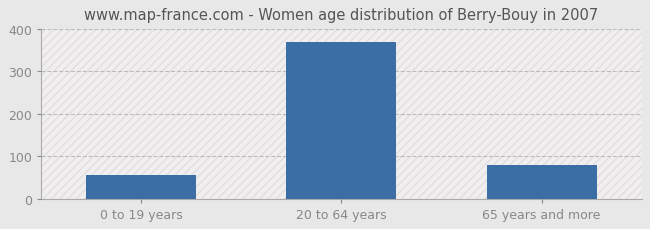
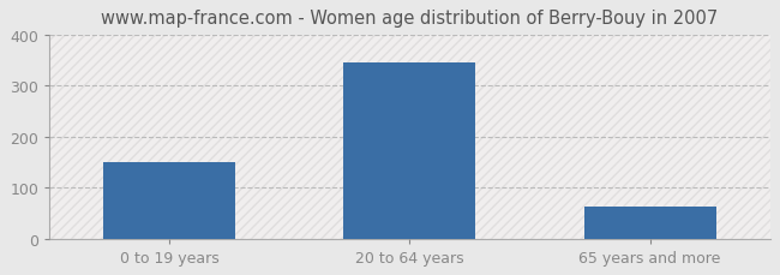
0 to 19 years: 55 -> 150
20 to 64 years: 370 -> 347
65 years and more: 80 -> 63
